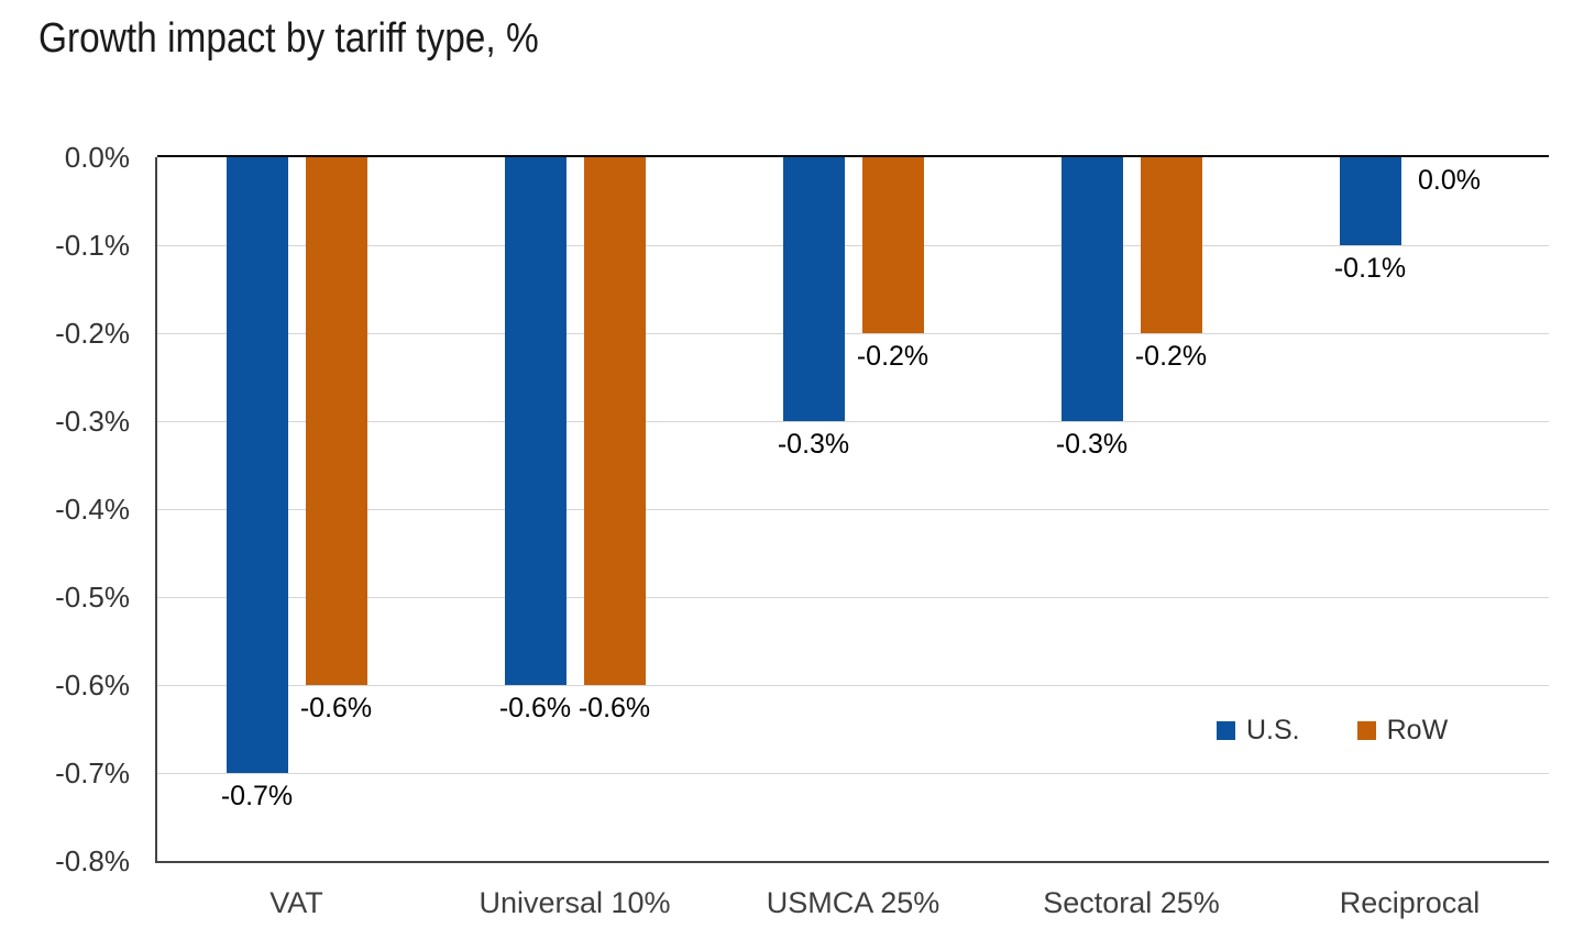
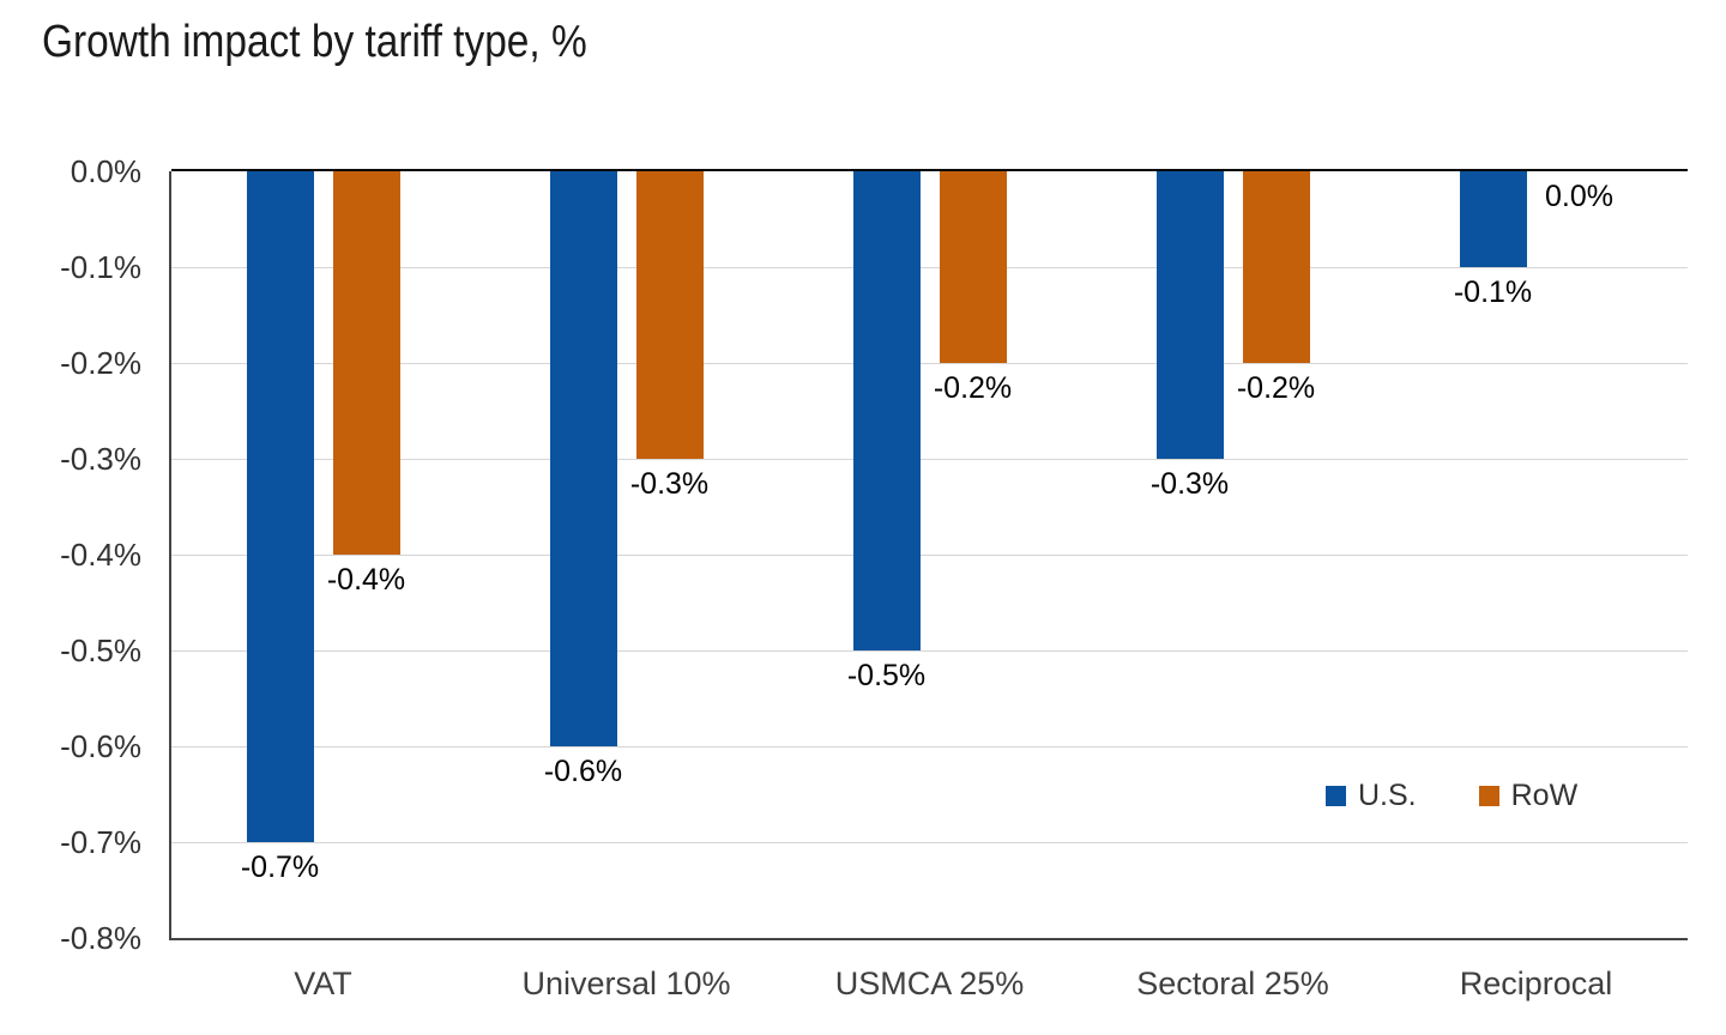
RoW/VAT: -0.6% -> -0.4%
RoW/Universal 10%: -0.6% -> -0.3%
U.S./USMCA 25%: -0.3% -> -0.5%
